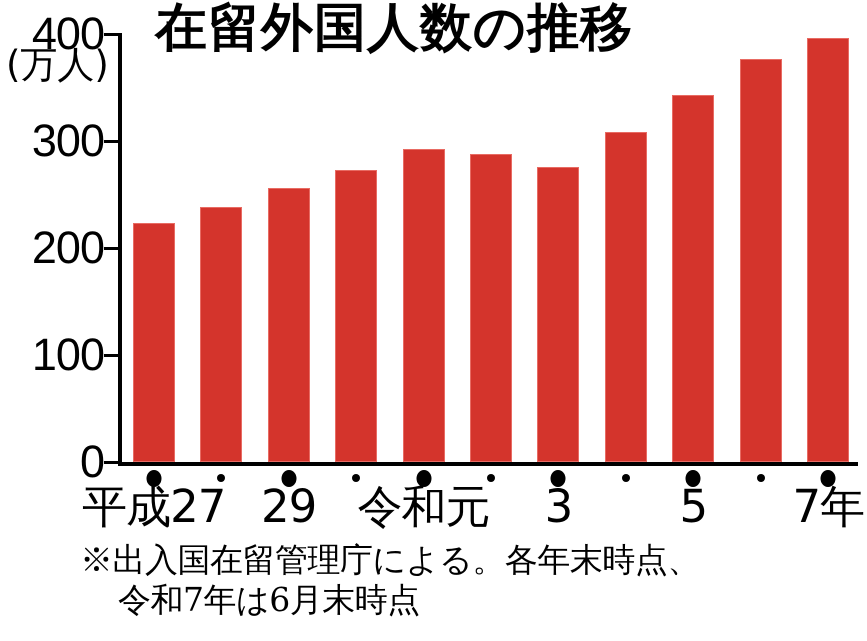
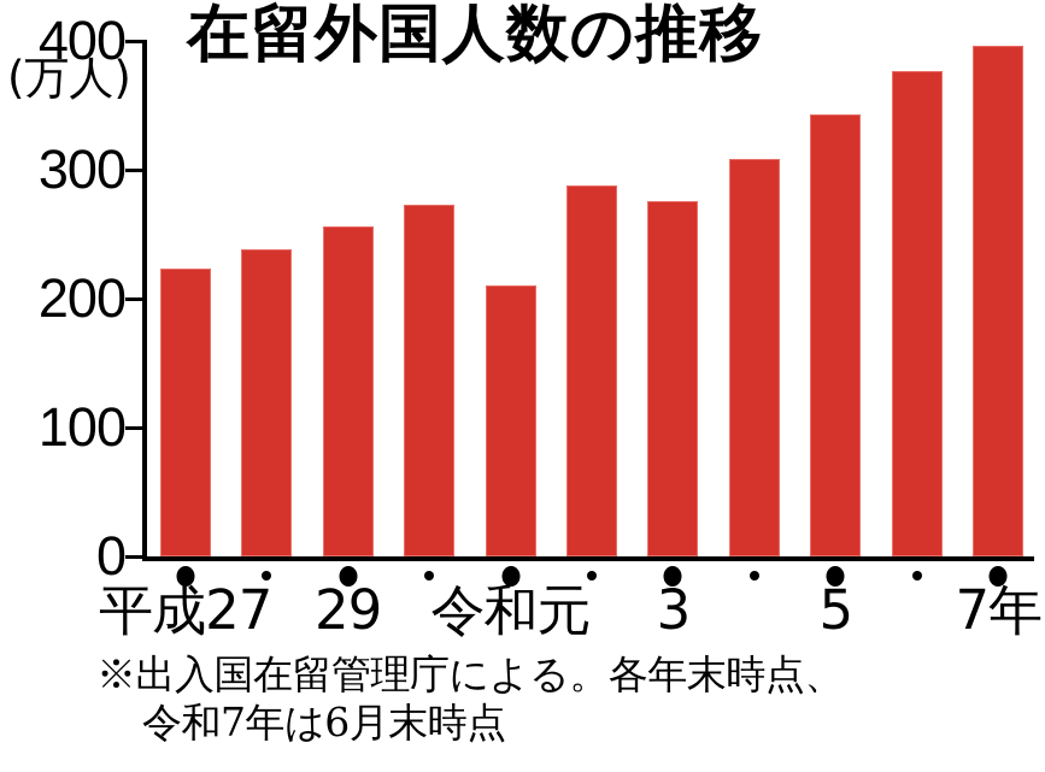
令和元: 293 -> 210
